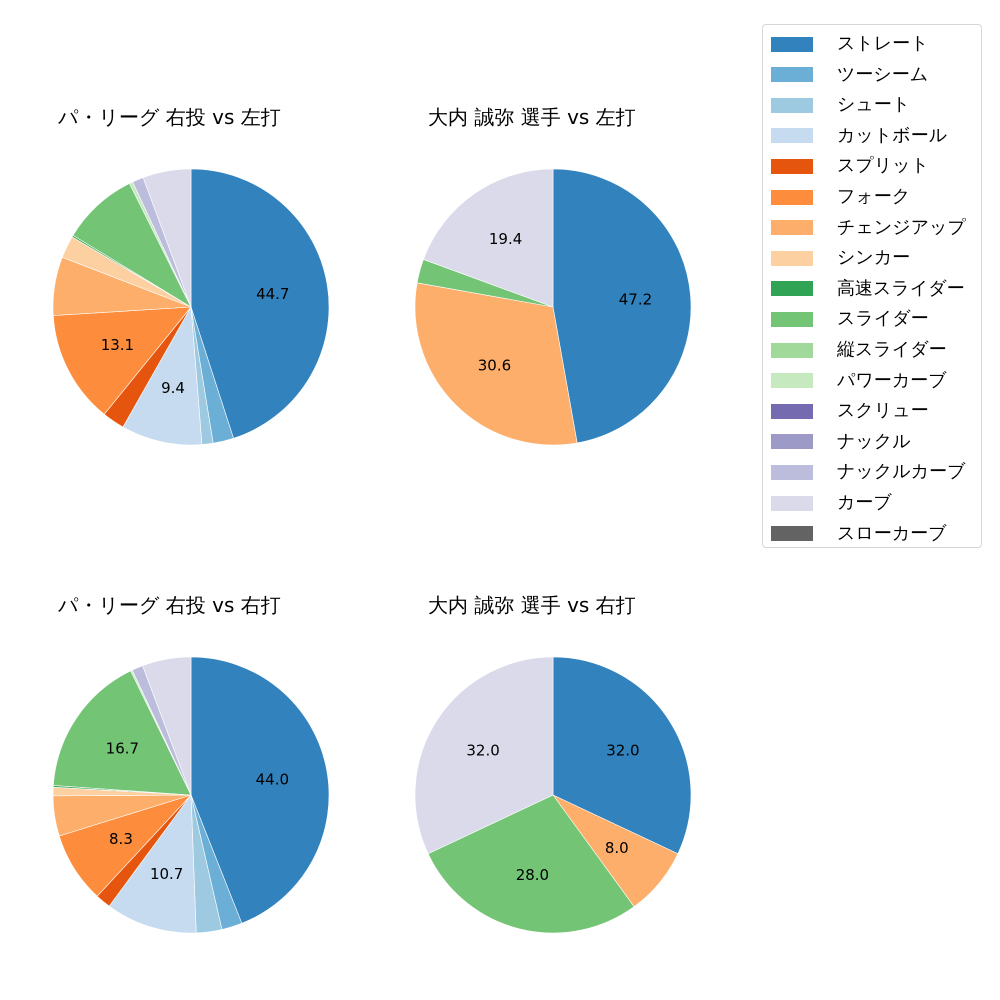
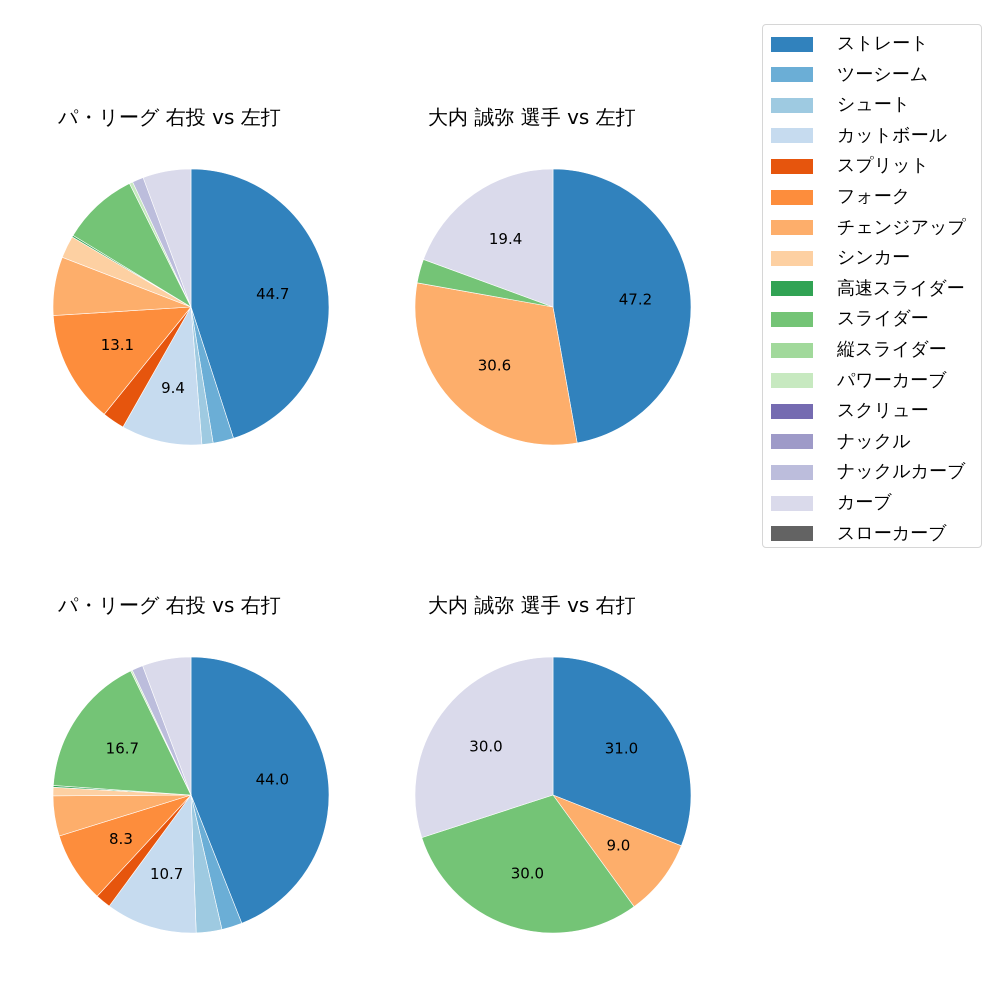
大内 誠弥 選手 vs 右打/ストレート: 32.0 -> 31.0
大内 誠弥 選手 vs 右打/チェンジアップ: 8.0 -> 9.0
大内 誠弥 選手 vs 右打/スライダー: 28.0 -> 30.0
大内 誠弥 選手 vs 右打/カーブ: 32.0 -> 30.0
